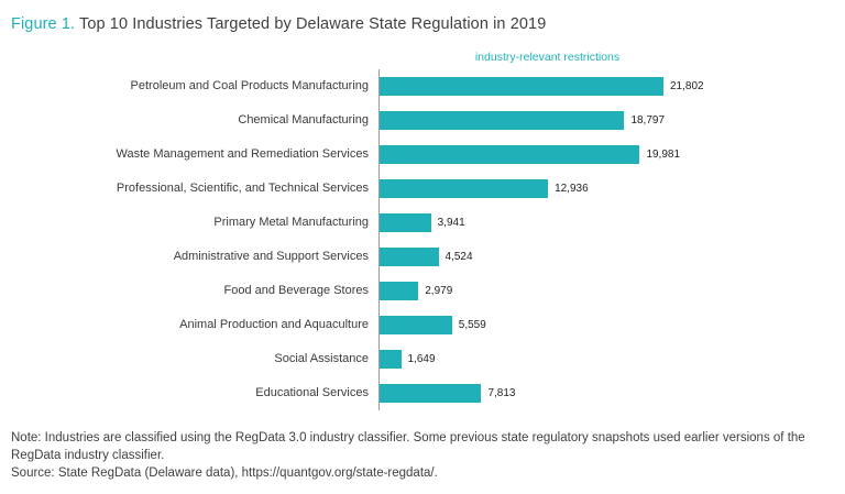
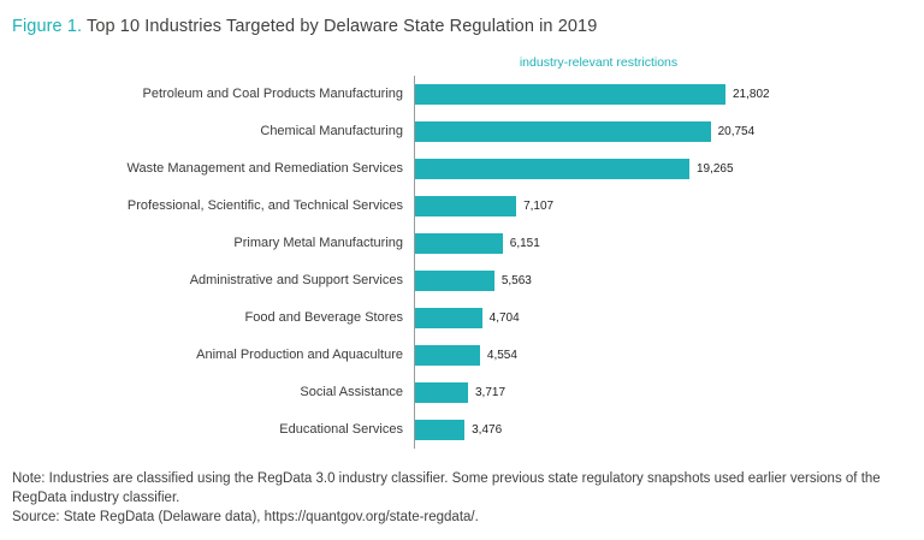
Chemical Manufacturing: 18,797 -> 20,754
Waste Management and Remediation Services: 19,981 -> 19,265
Professional, Scientific, and Technical Services: 12,936 -> 7,107
Primary Metal Manufacturing: 3,941 -> 6,151
Administrative and Support Services: 4,524 -> 5,563
Food and Beverage Stores: 2,979 -> 4,704
Animal Production and Aquaculture: 5,559 -> 4,554
Social Assistance: 1,649 -> 3,717
Educational Services: 7,813 -> 3,476
